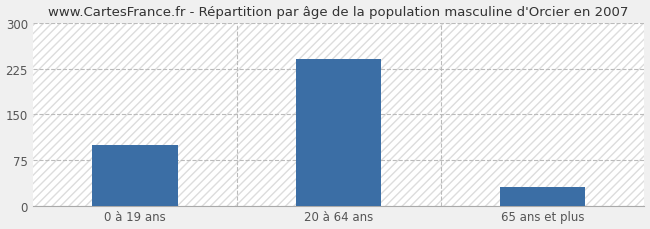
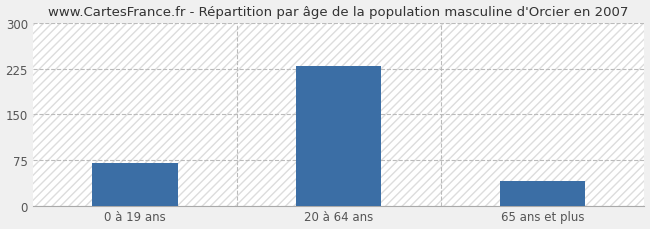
0 à 19 ans: 100 -> 70
20 à 64 ans: 240 -> 230
65 ans et plus: 30 -> 40
